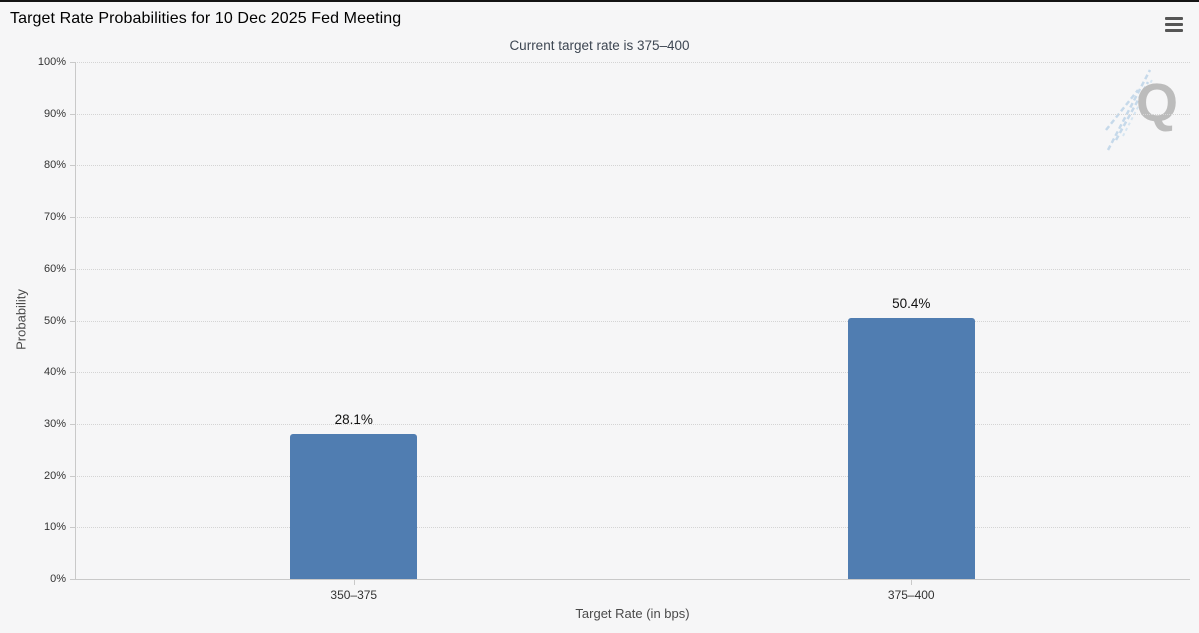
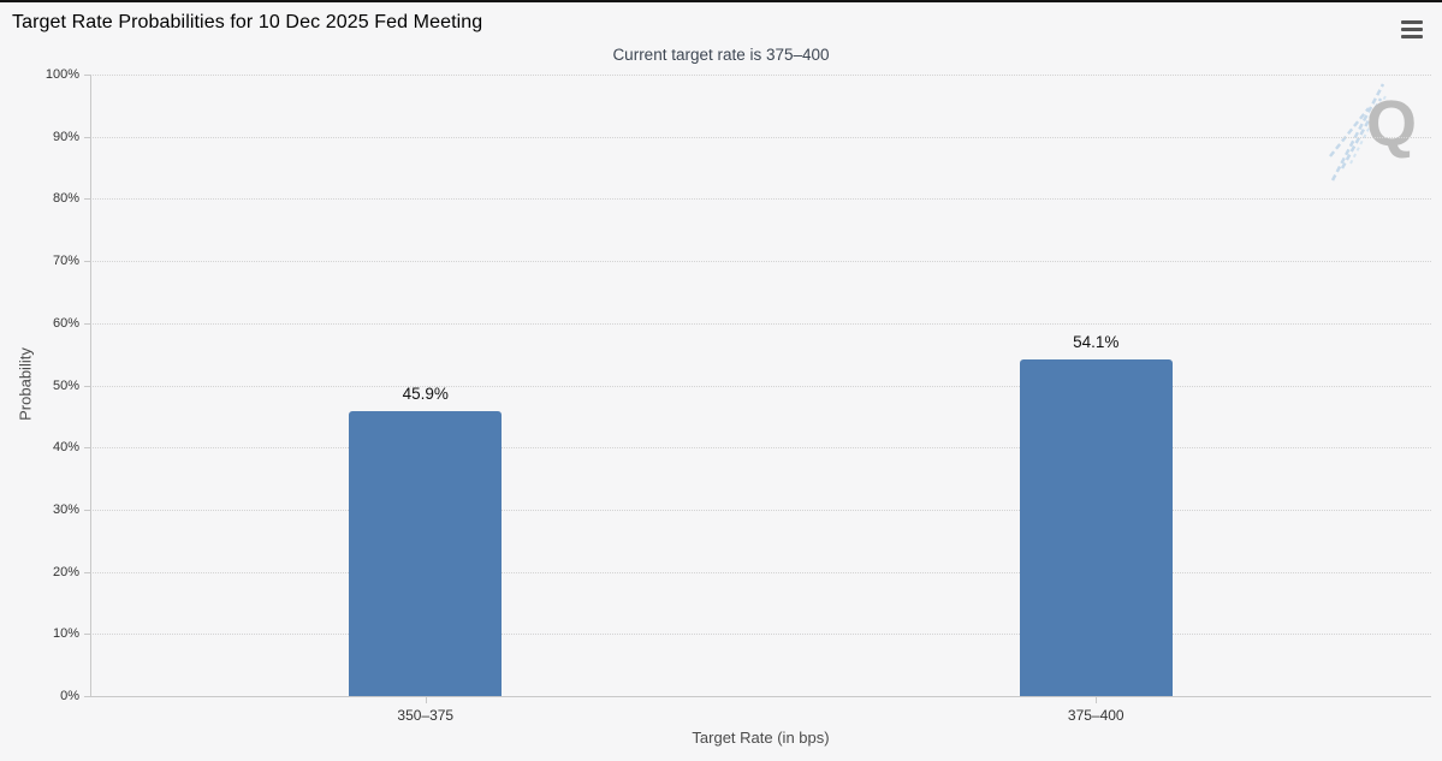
350–375: 28.1% -> 45.9%
375–400: 50.4% -> 54.1%
